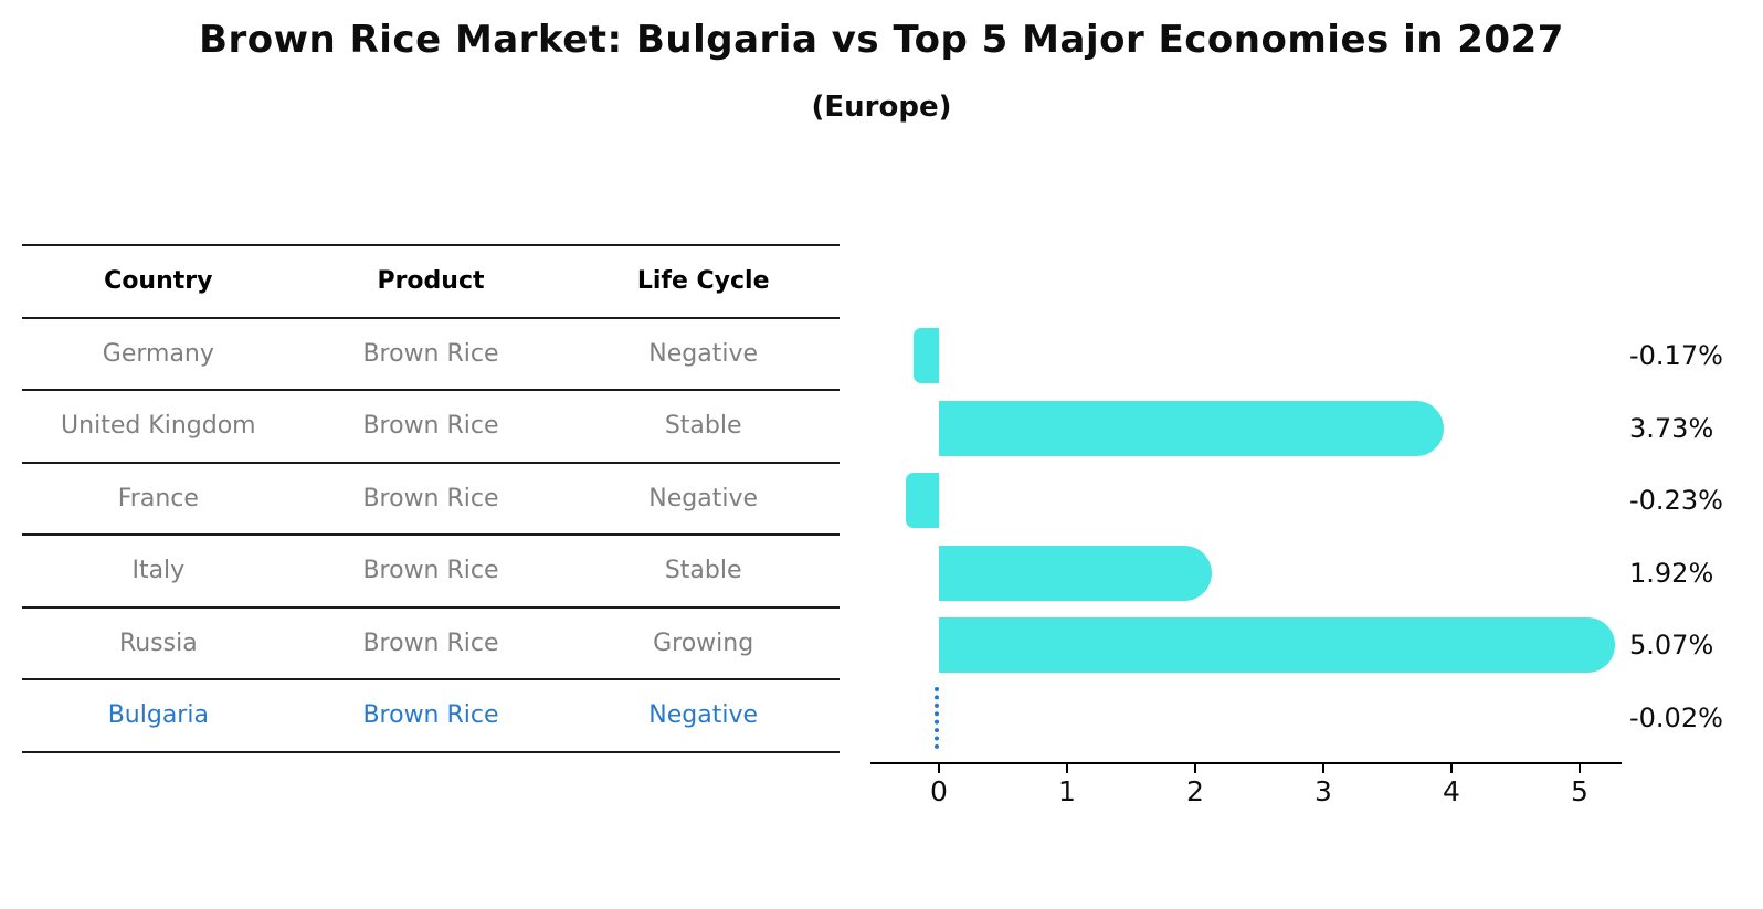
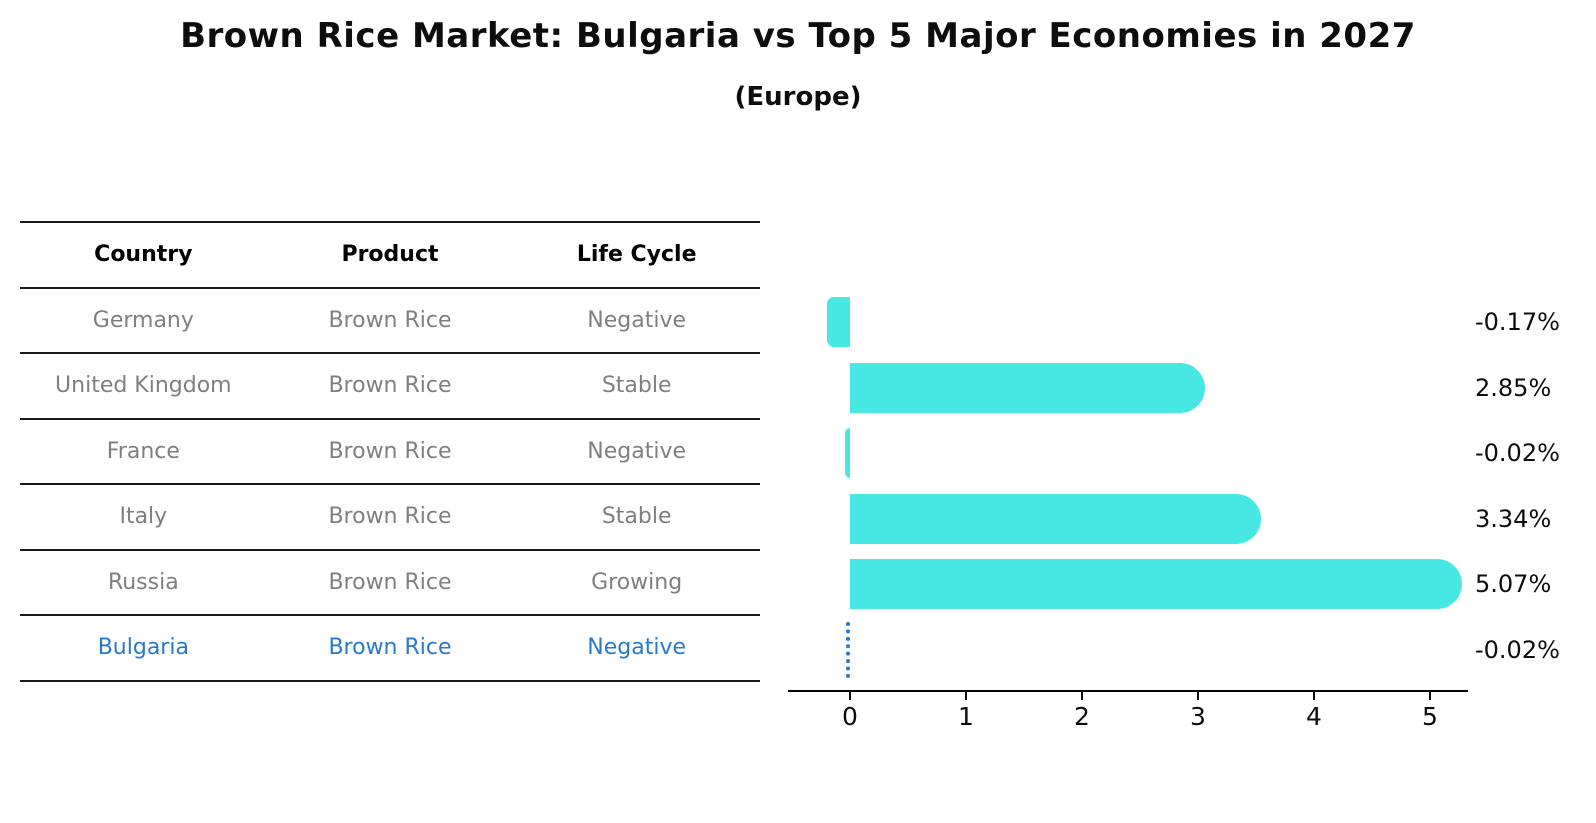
United Kingdom: 3.73% -> 2.85%
France: -0.23% -> -0.02%
Italy: 1.92% -> 3.34%
